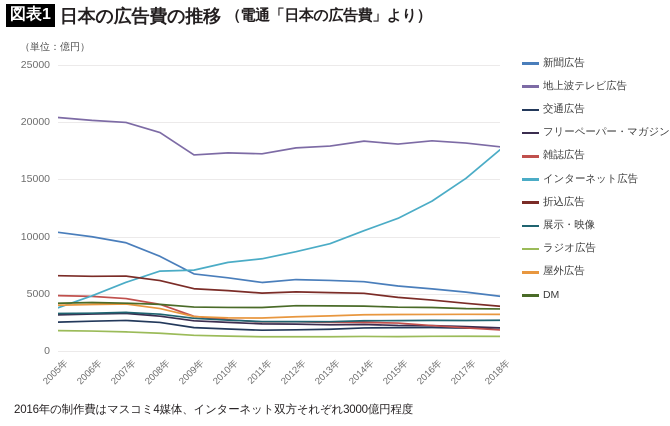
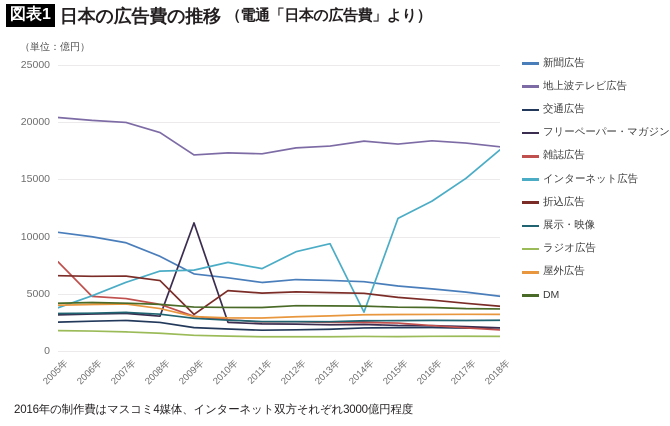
雑誌広告/2005年: 4800 -> 7800
フリーペーパー・マガジン/2009年: 2600 -> 11200
折込広告/2009年: 5400 -> 3200
インターネット広告/2011年: 8100 -> 7200
インターネット広告/2014年: 10500 -> 3400
